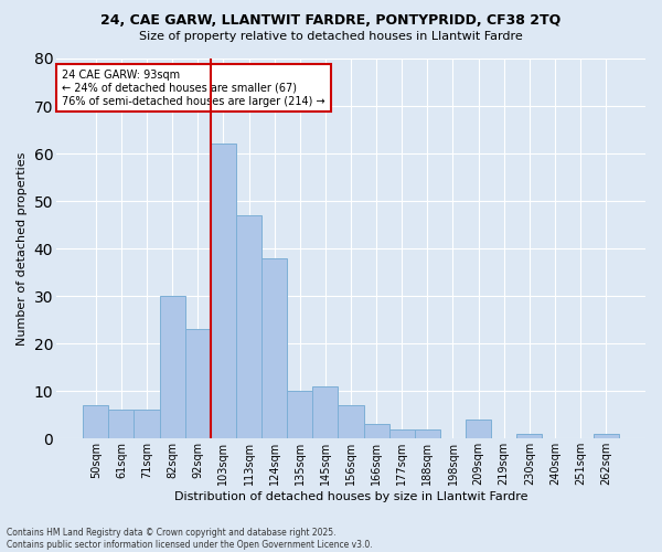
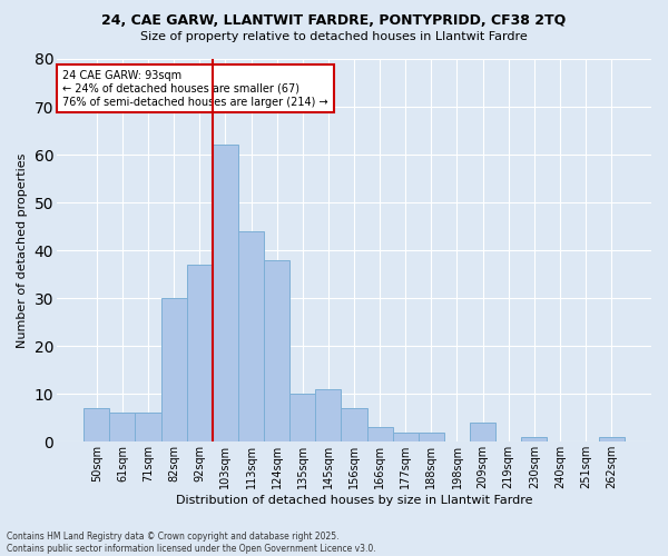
92sqm: 23 -> 37
113sqm: 47 -> 44
